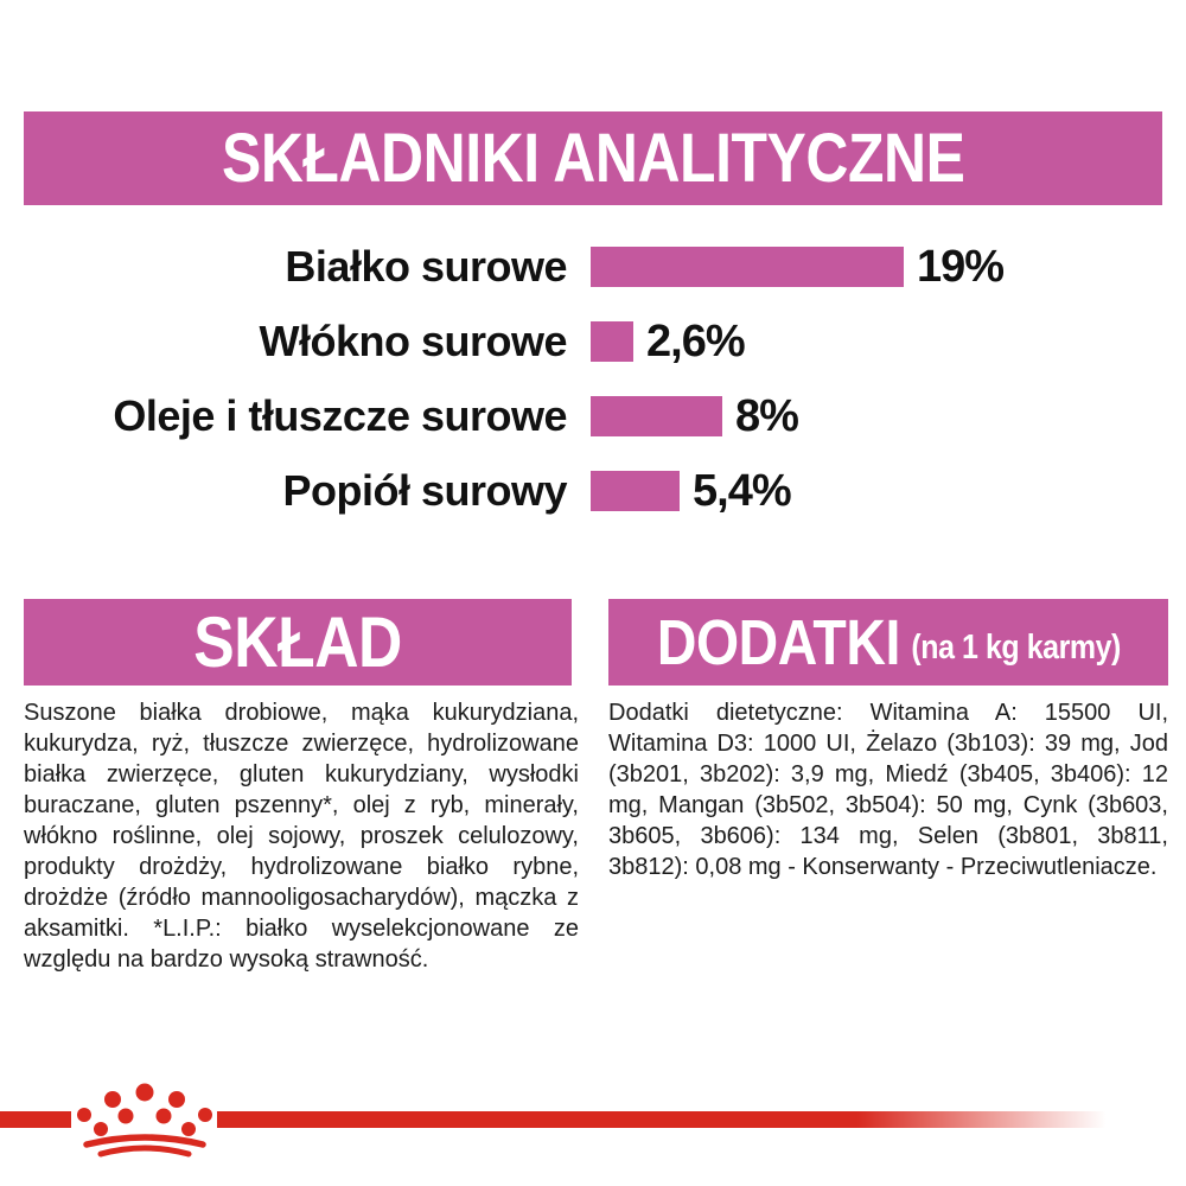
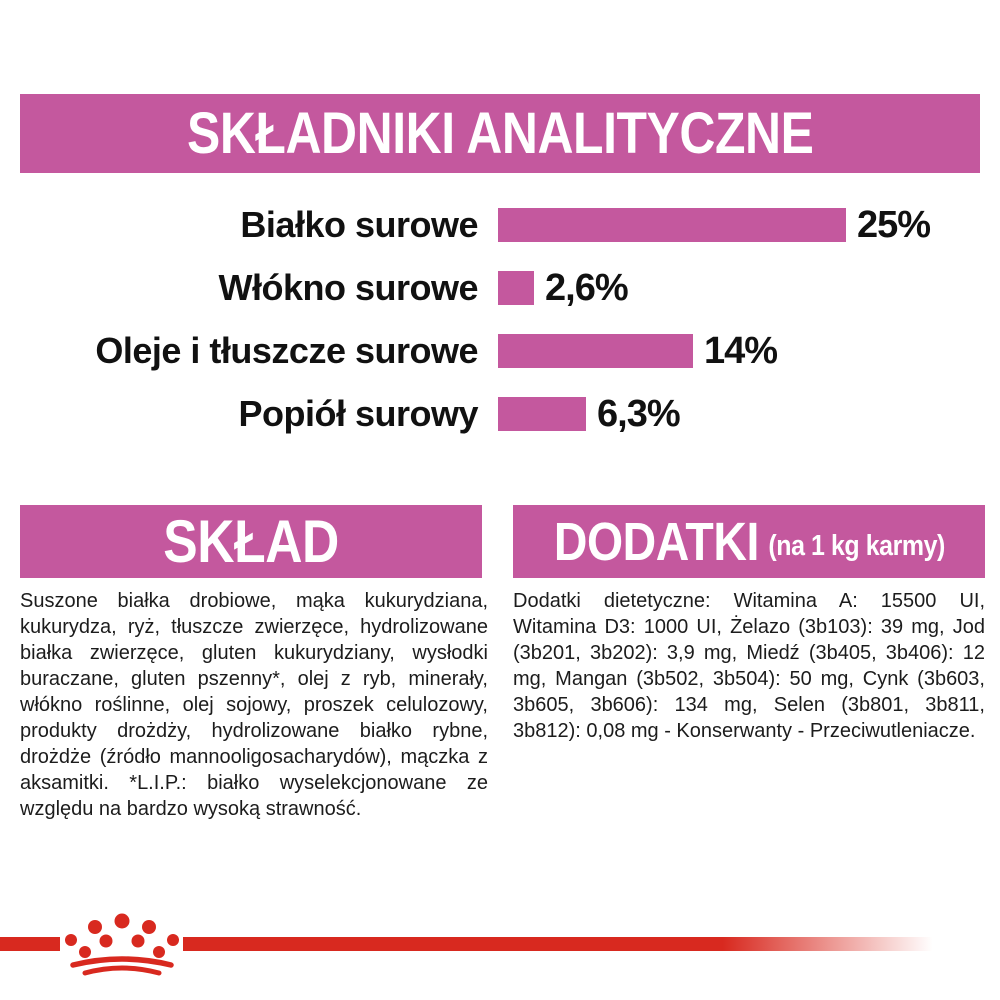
Białko surowe: 19% -> 25%
Oleje i tłuszcze surowe: 8% -> 14%
Popiół surowy: 5,4% -> 6,3%
